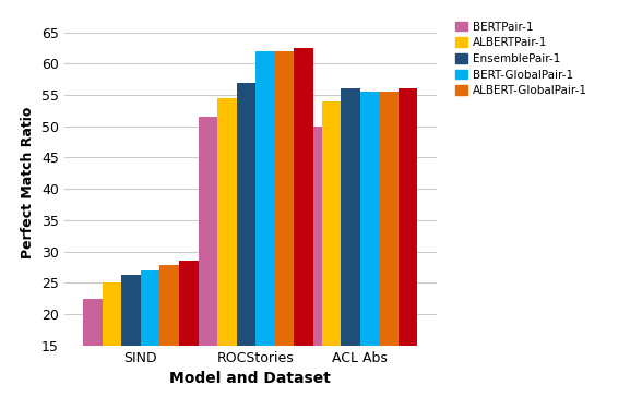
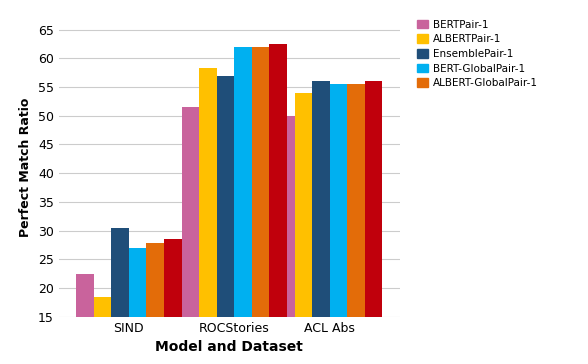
ALBERTPair-1/SIND: 25.0 -> 18.4
EnsemblePair-1/SIND: 26.2 -> 30.4
ALBERTPair-1/ROCStories: 54.5 -> 58.4
